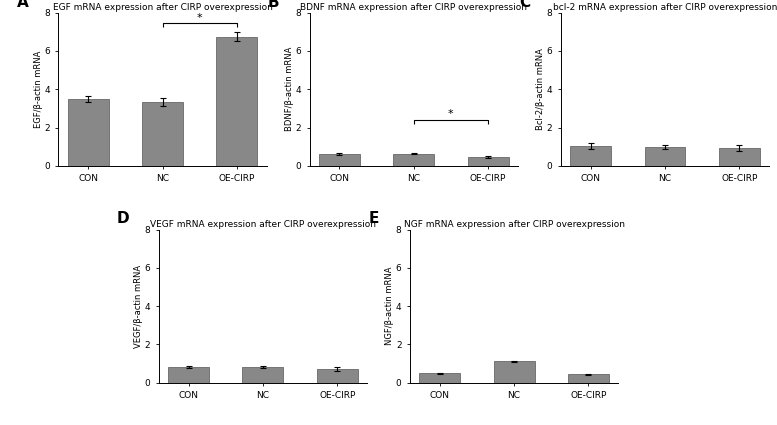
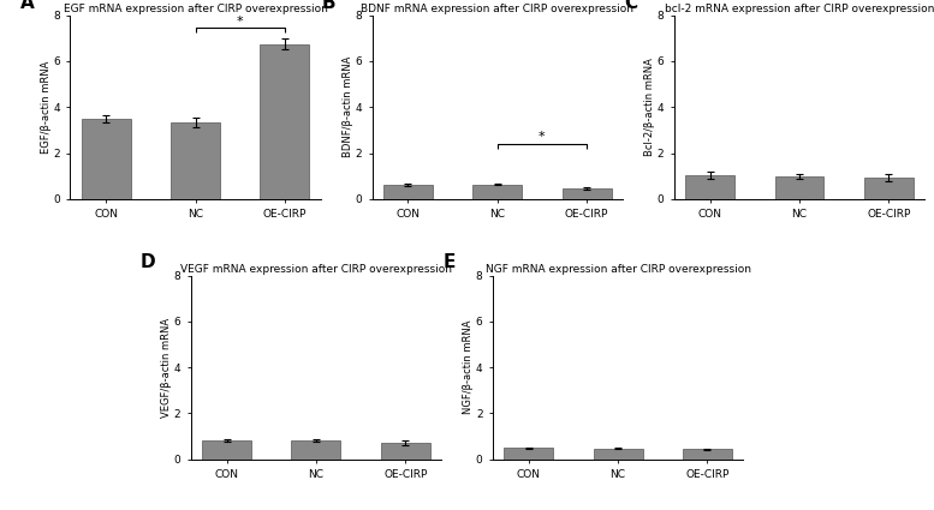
NGF mRNA expression after CIRP overexpression/NC: 1.1 -> 0.5
